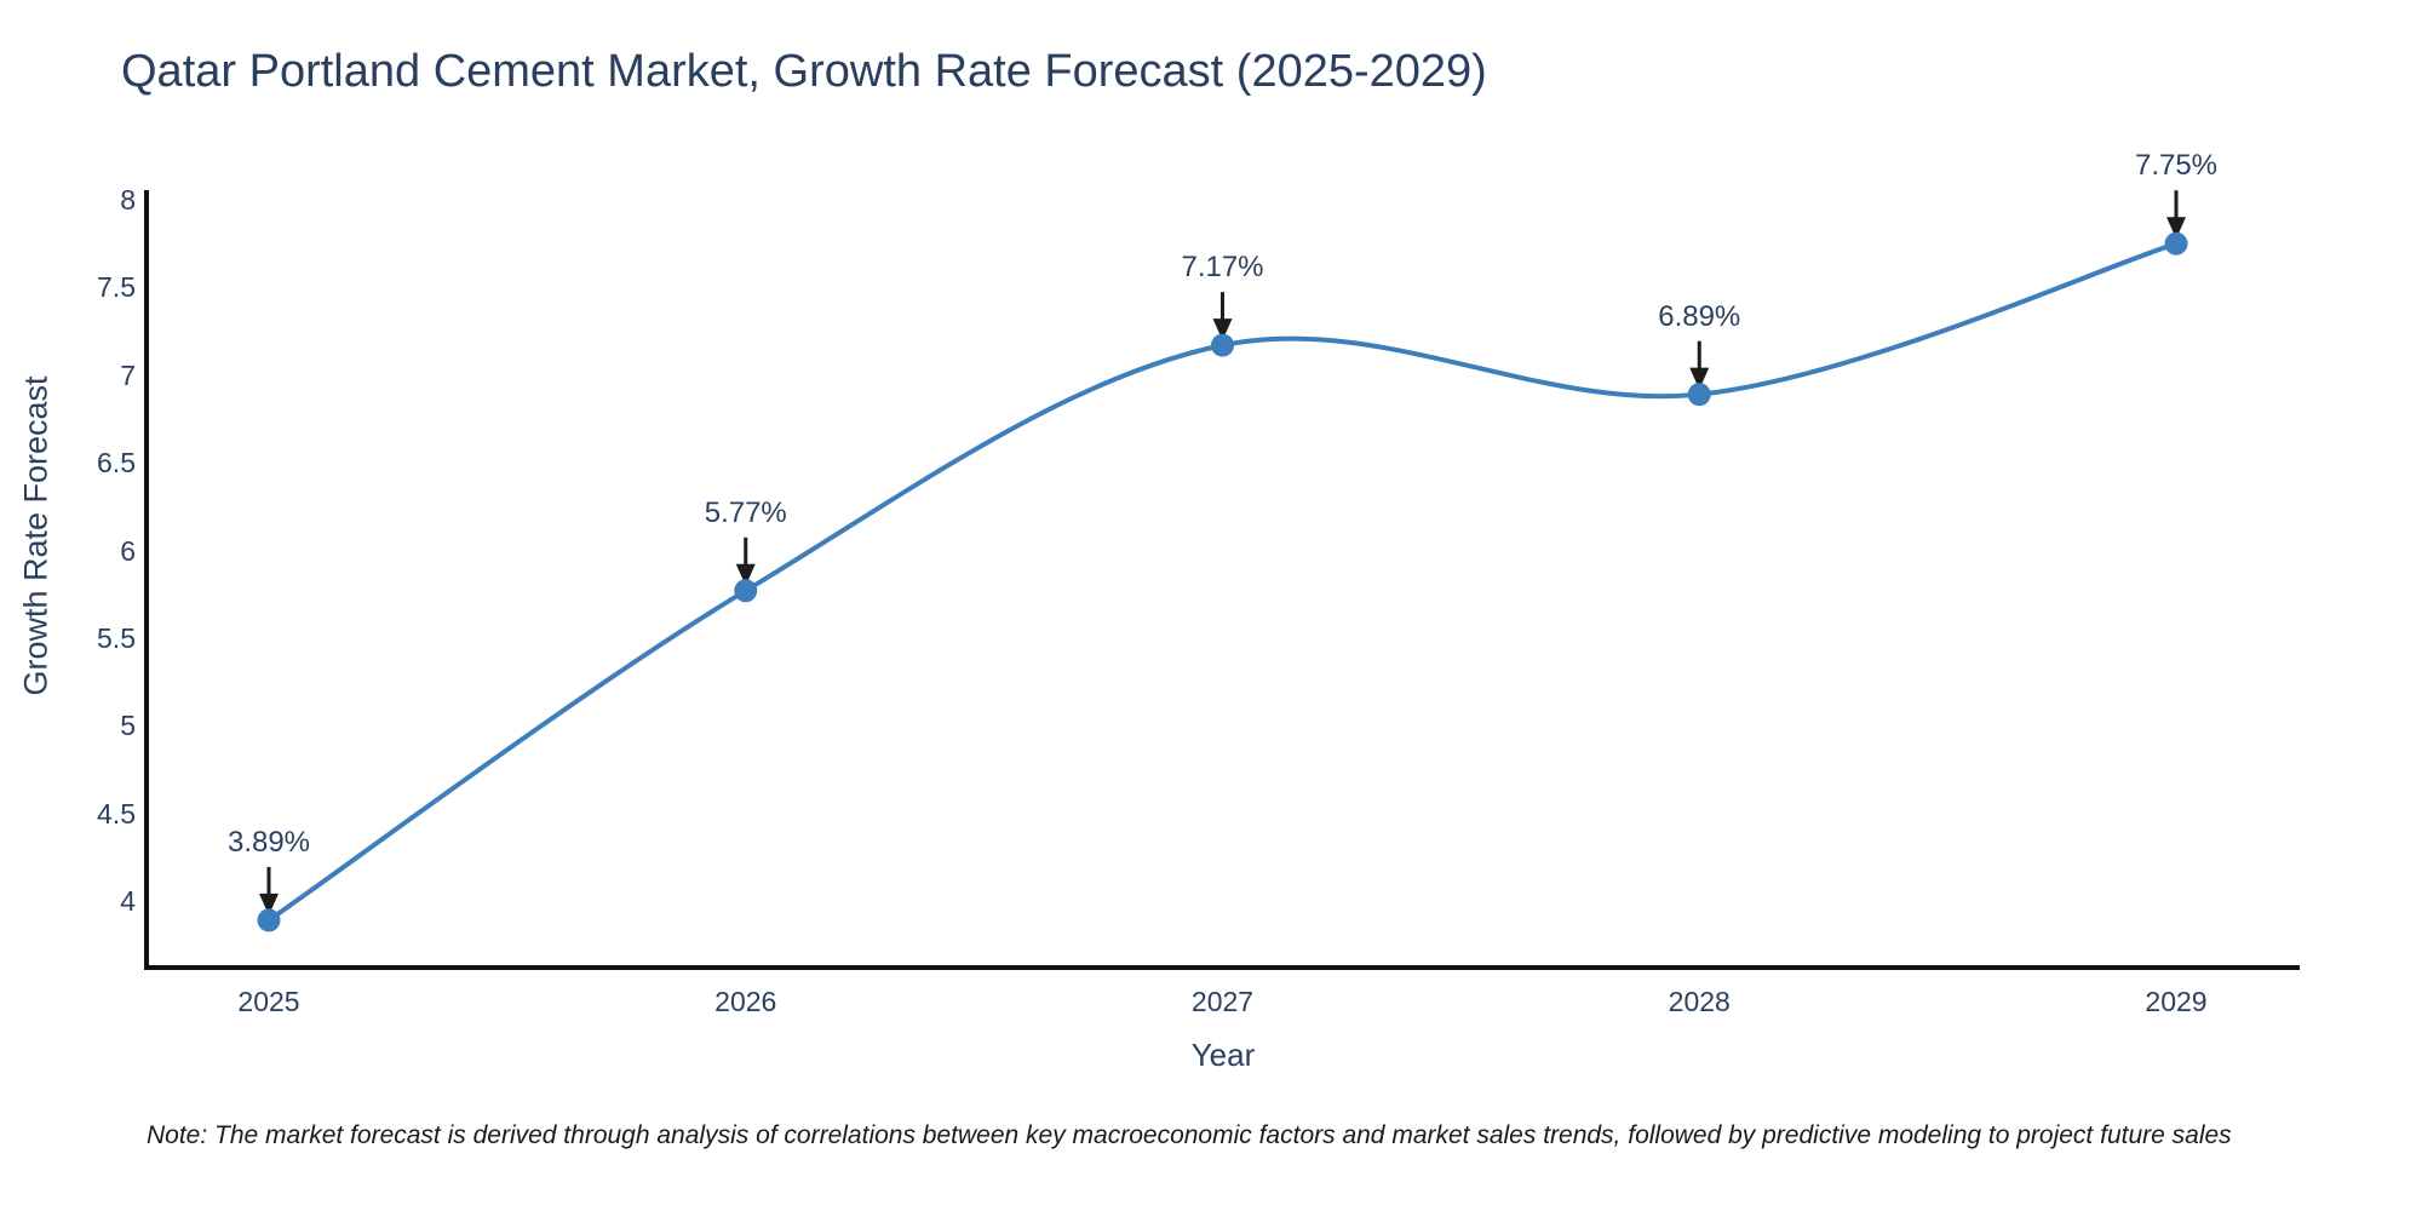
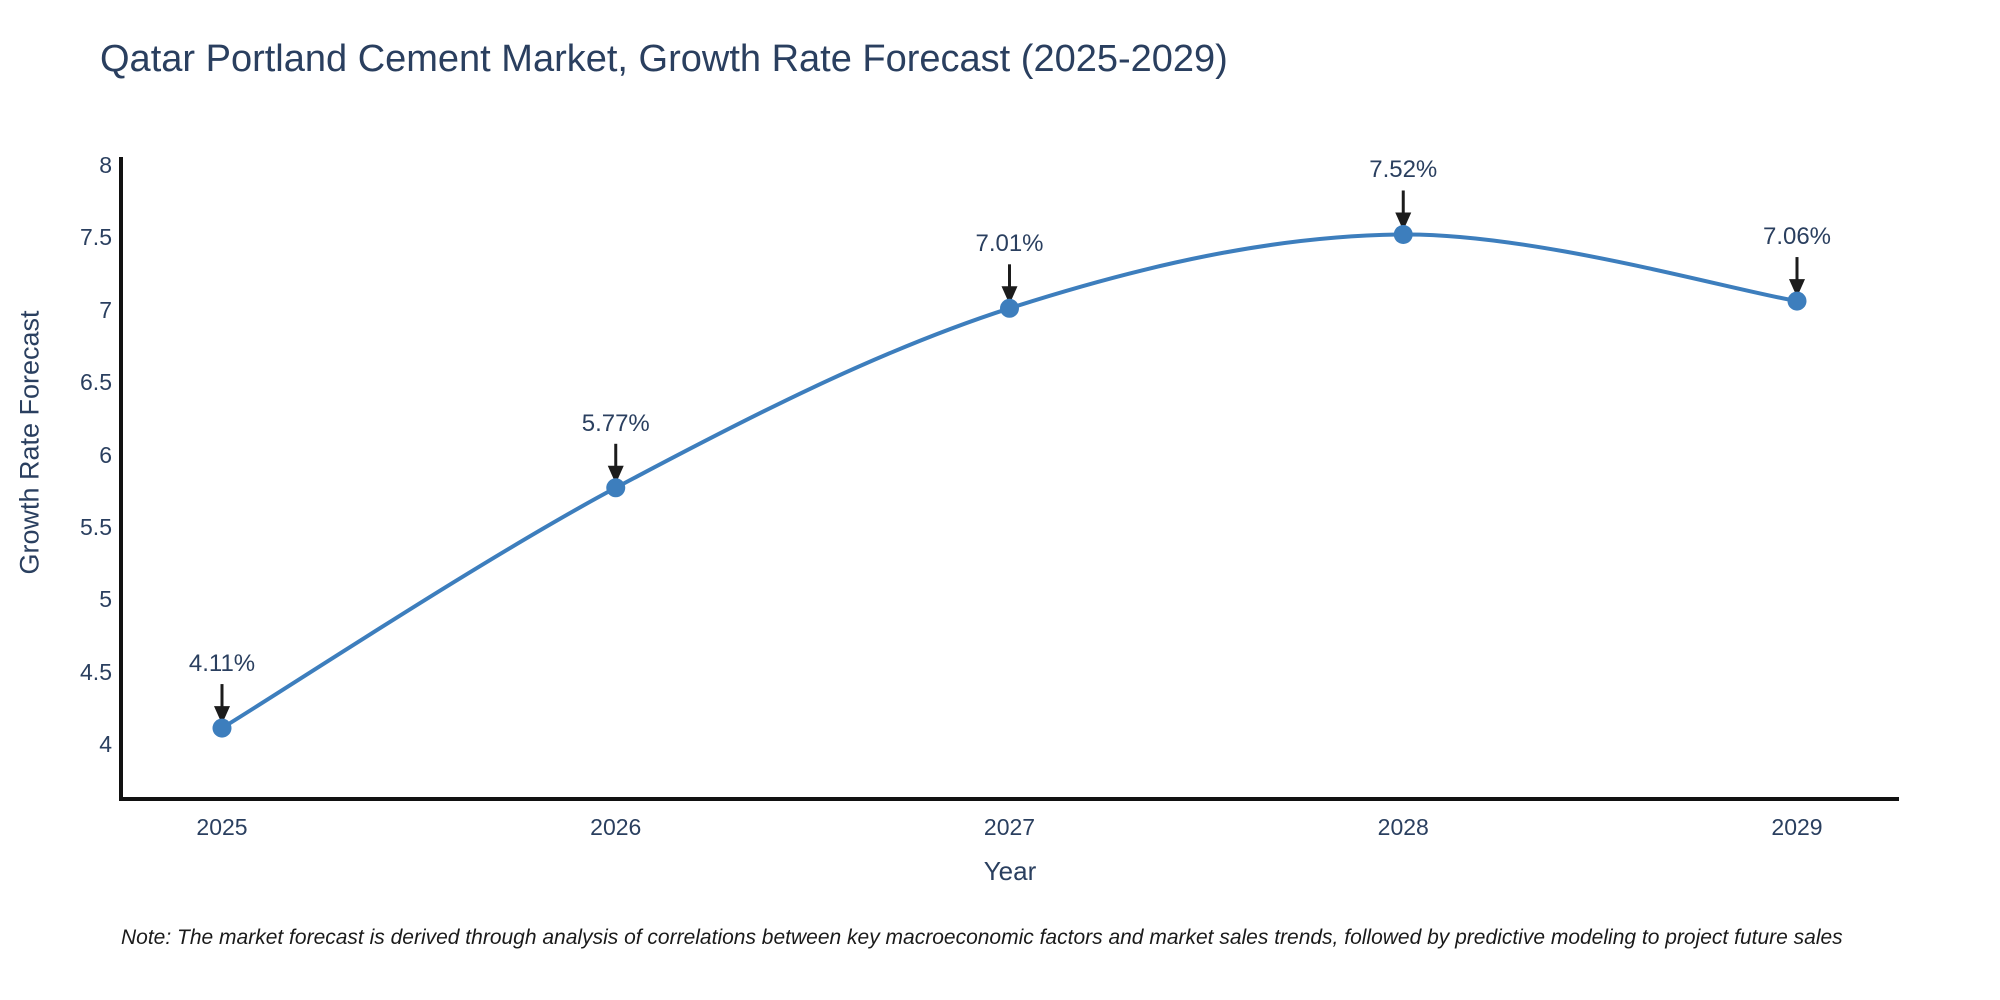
2025: 3.89% -> 4.11%
2027: 7.17% -> 7.01%
2028: 6.89% -> 7.52%
2029: 7.75% -> 7.06%
